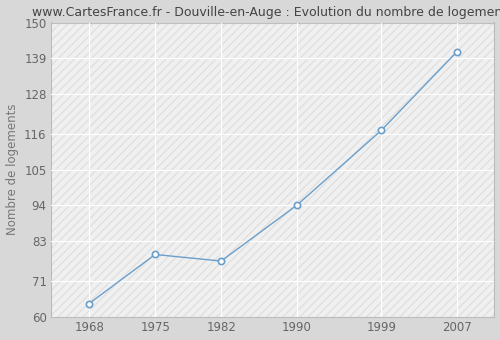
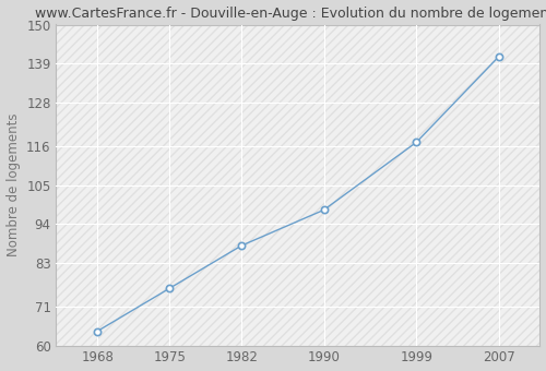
1975: 79 -> 76
1982: 77 -> 88
1990: 94 -> 98
